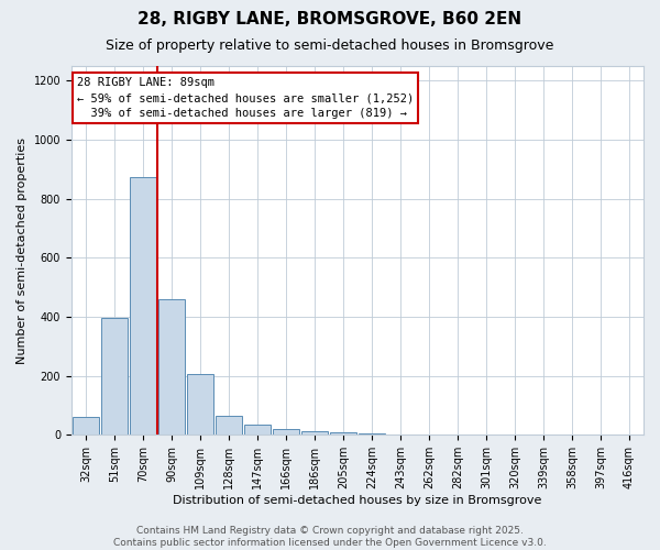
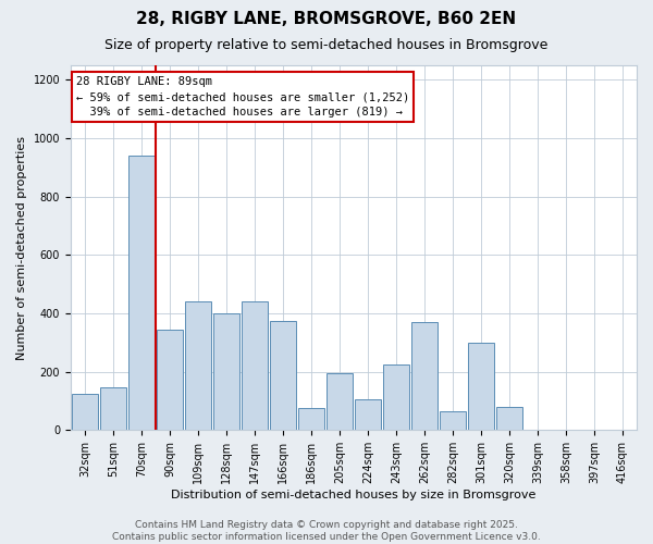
32sqm: 60 -> 125
51sqm: 395 -> 145
70sqm: 875 -> 940
90sqm: 460 -> 345
109sqm: 205 -> 440
128sqm: 65 -> 400
147sqm: 35 -> 440
166sqm: 20 -> 375
186sqm: 12 -> 75
205sqm: 7 -> 195
224sqm: 4 -> 105
243sqm: 3 -> 225
262sqm: 2 -> 370
282sqm: 1 -> 65
301sqm: 1 -> 300
320sqm: 1 -> 80
